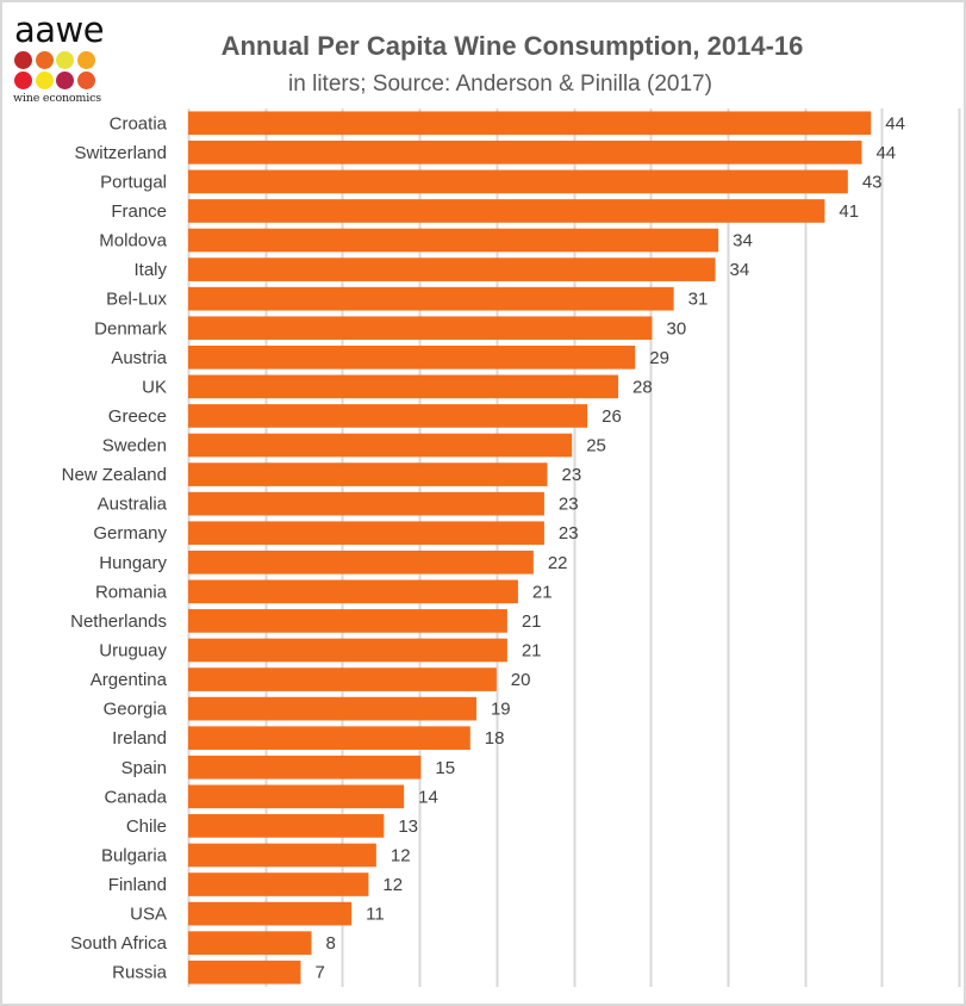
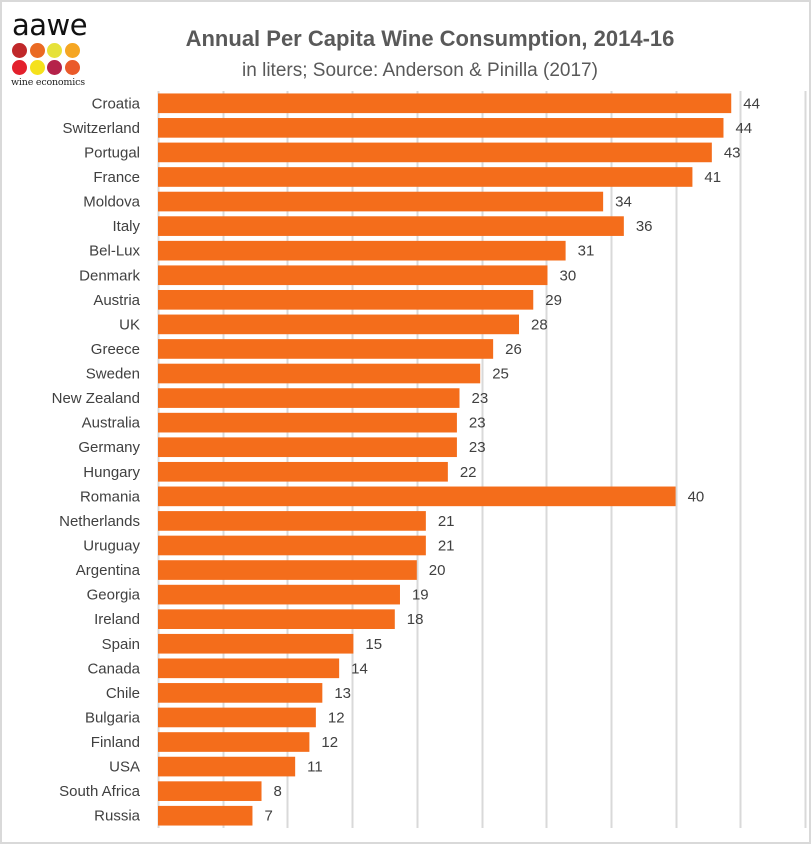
Italy: 34 -> 36
Romania: 21 -> 40
